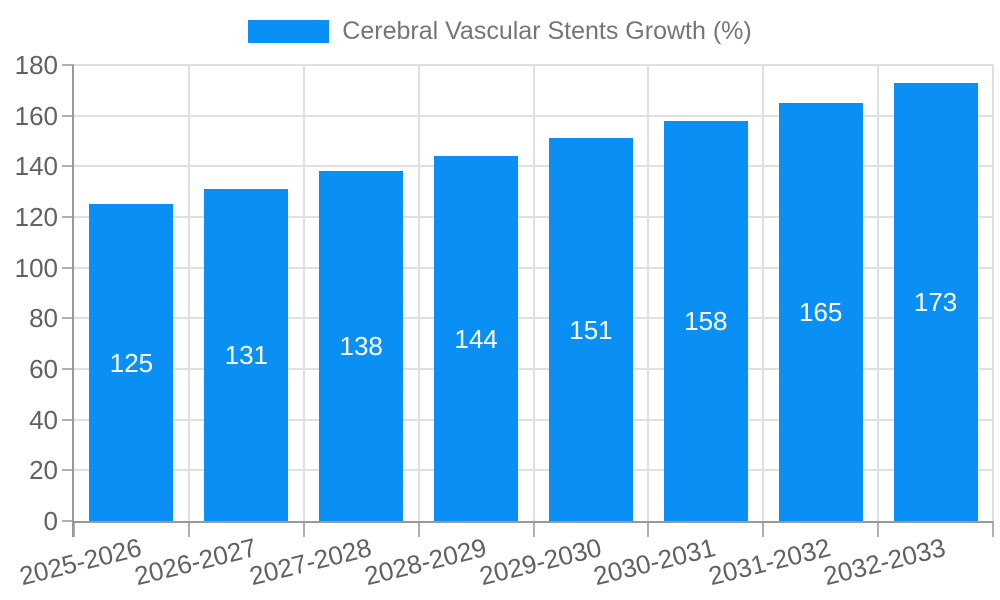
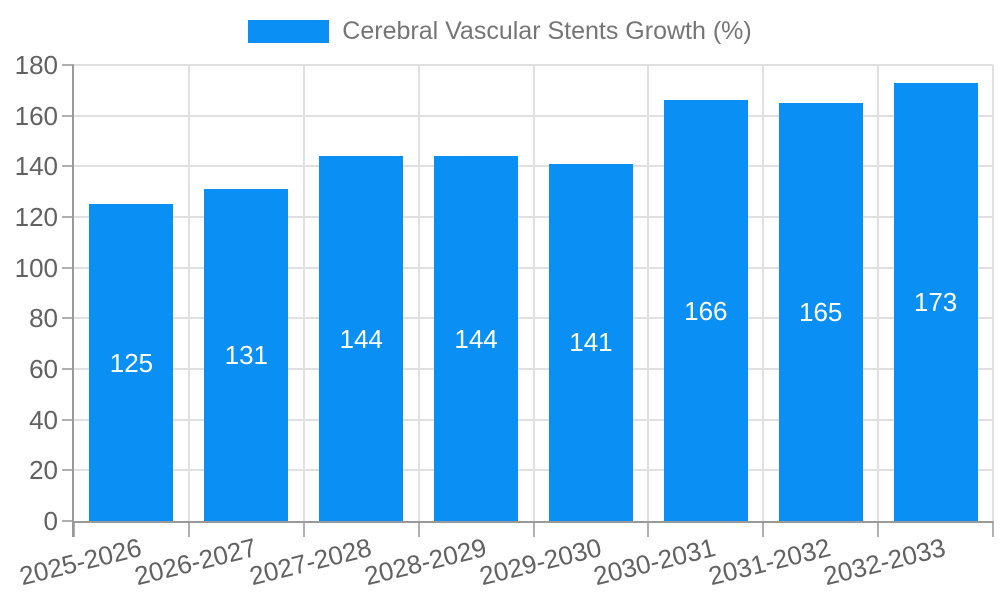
2027-2028: 138 -> 144
2029-2030: 151 -> 141
2030-2031: 158 -> 166
